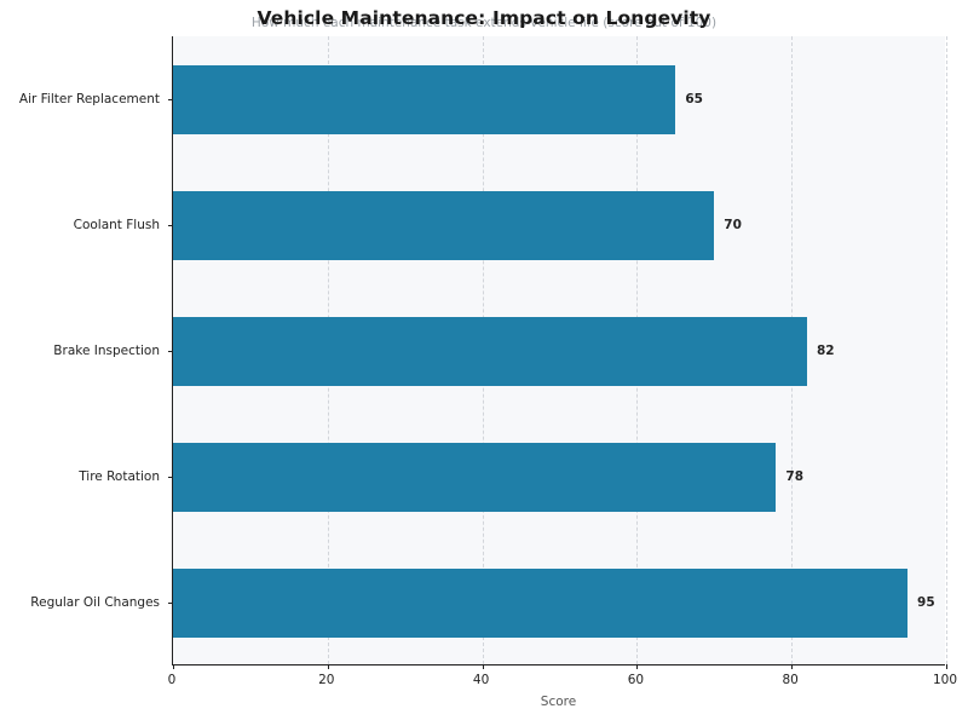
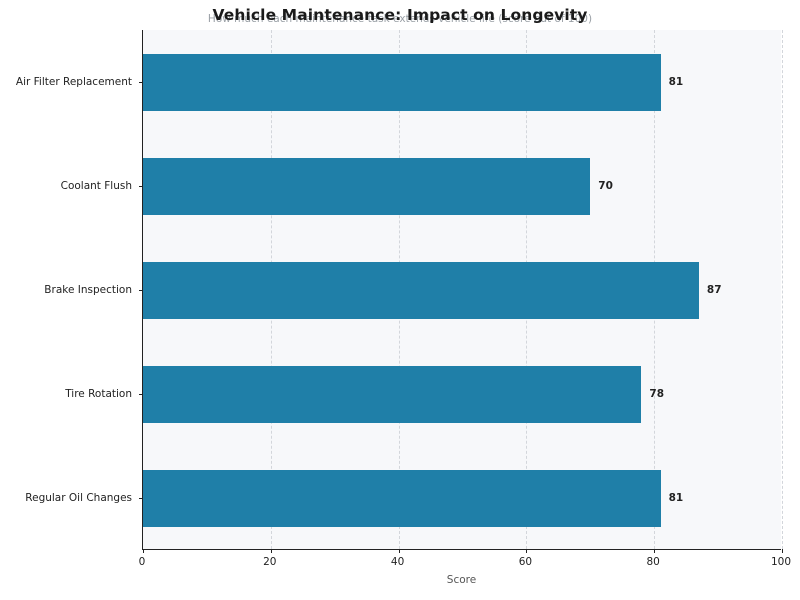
Air Filter Replacement: 65 -> 81
Brake Inspection: 82 -> 87
Regular Oil Changes: 95 -> 81
